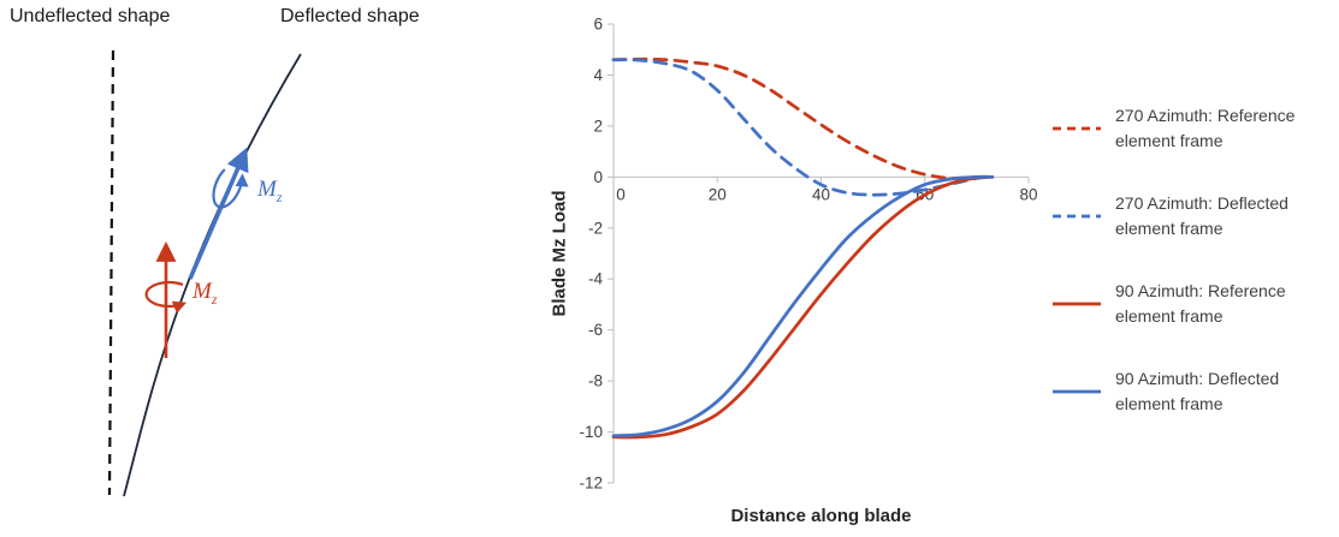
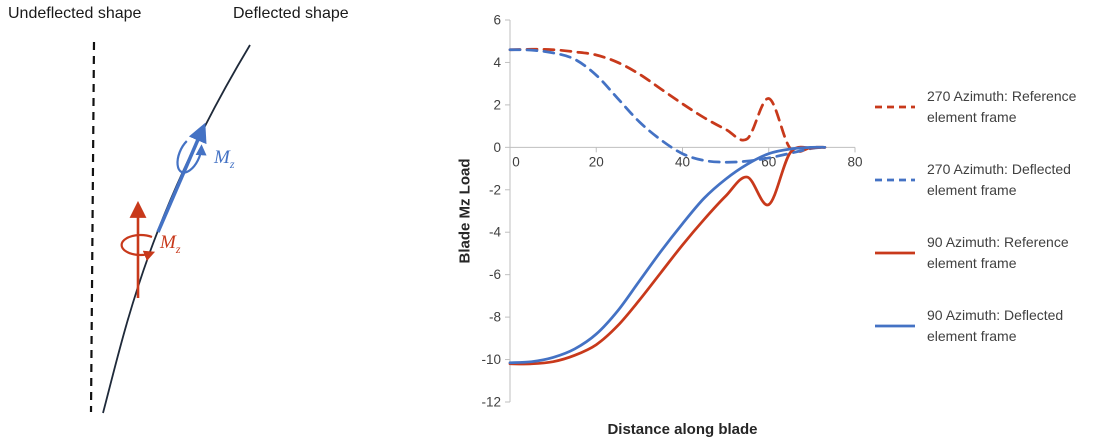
270 Azimuth: Reference element frame/60: 0.1 -> 2.3
90 Azimuth: Reference element frame/60: -0.7 -> -2.7
